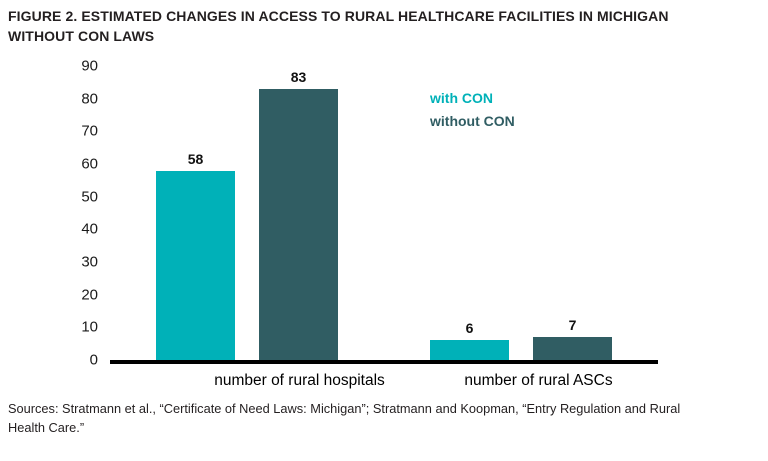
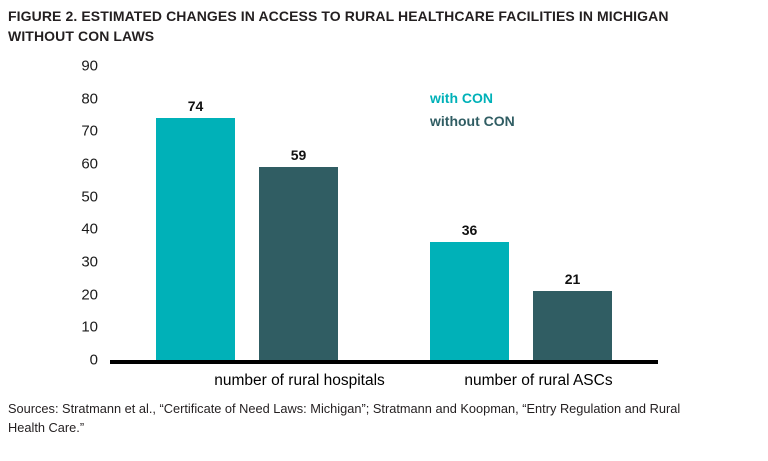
with CON/number of rural hospitals: 58 -> 74
without CON/number of rural hospitals: 83 -> 59
with CON/number of rural ASCs: 6 -> 36
without CON/number of rural ASCs: 7 -> 21
